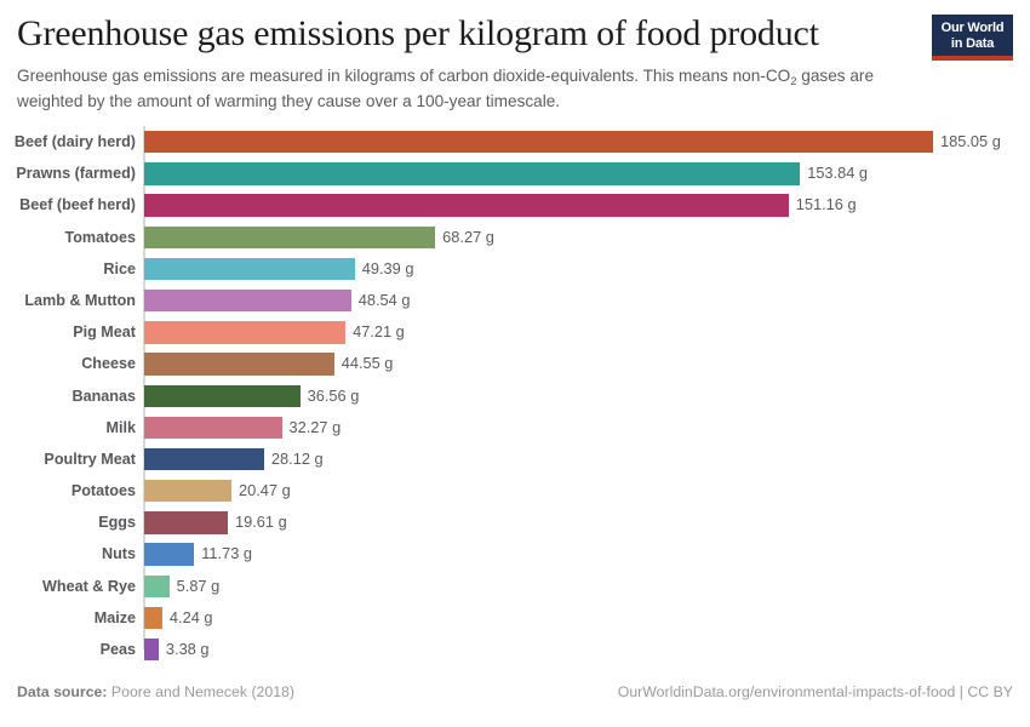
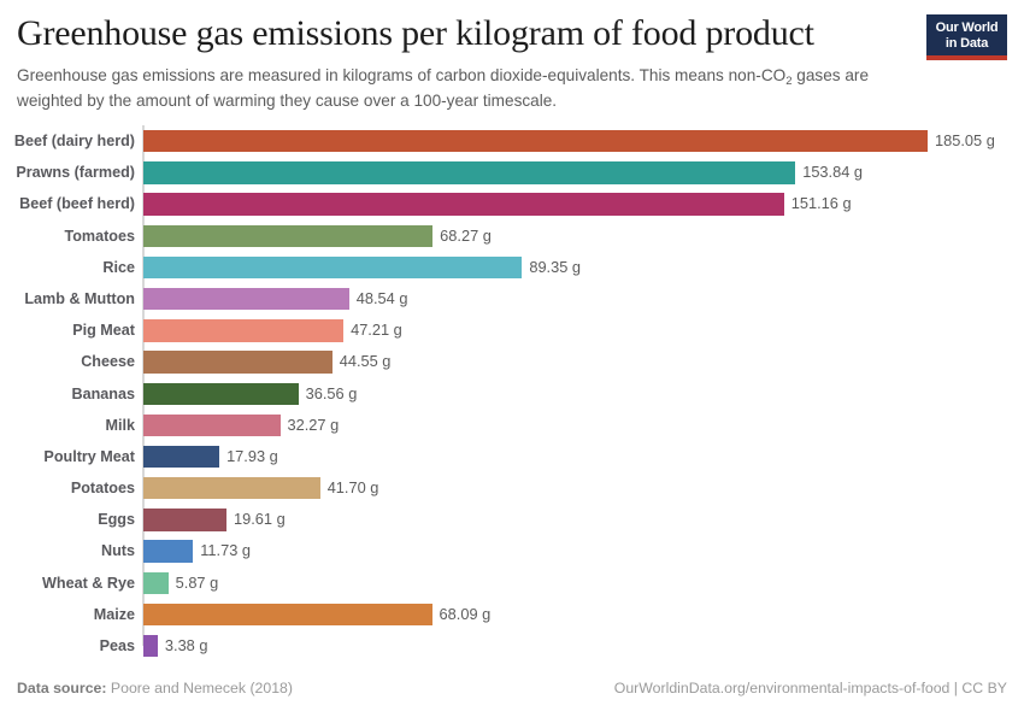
Rice: 49.39 -> 89.35
Poultry Meat: 28.12 -> 17.93
Potatoes: 20.47 -> 41.70
Maize: 4.24 -> 68.09
